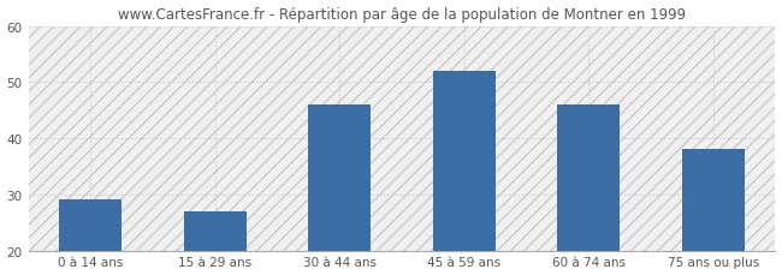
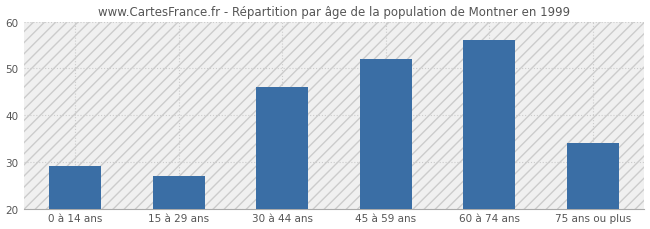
60 à 74 ans: 46 -> 56
75 ans ou plus: 38 -> 34
